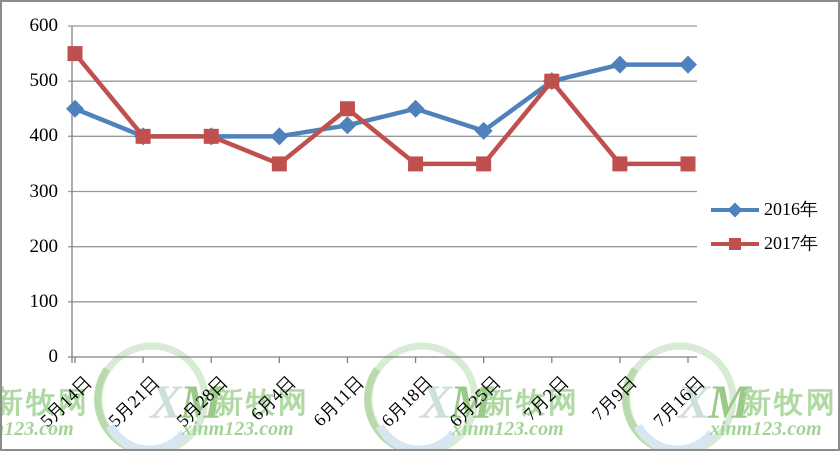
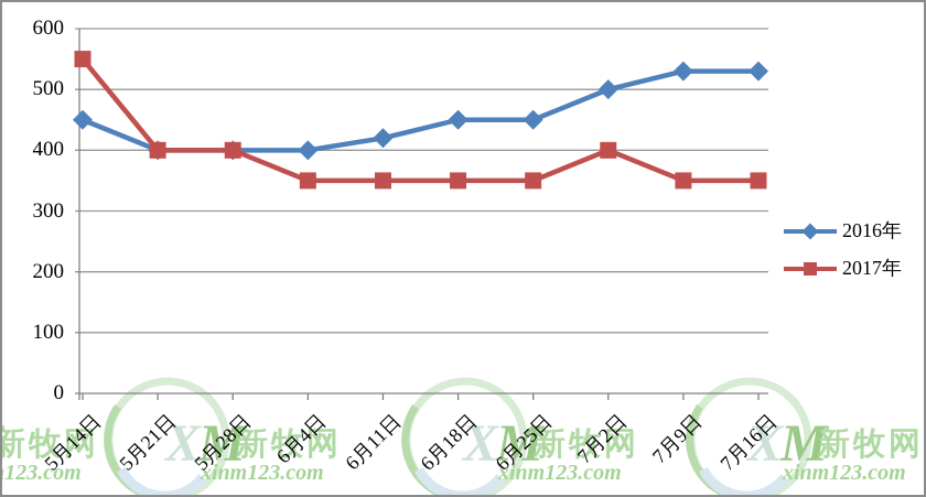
2017年/6月11日: 450 -> 350
2016年/6月25日: 410 -> 450
2017年/7月2日: 500 -> 400
